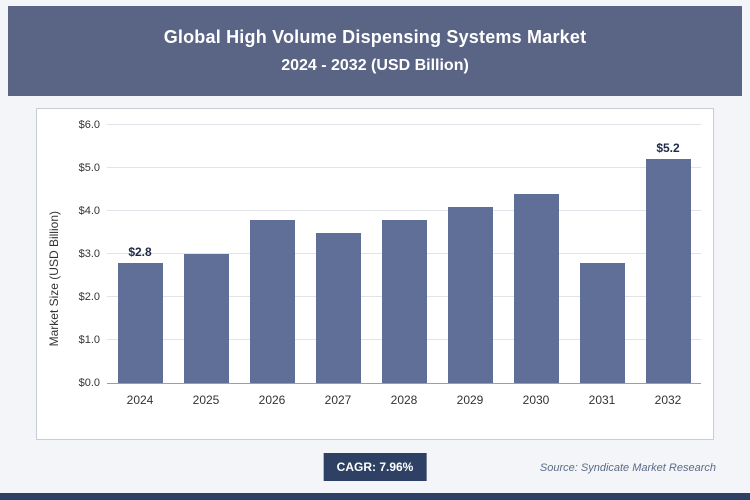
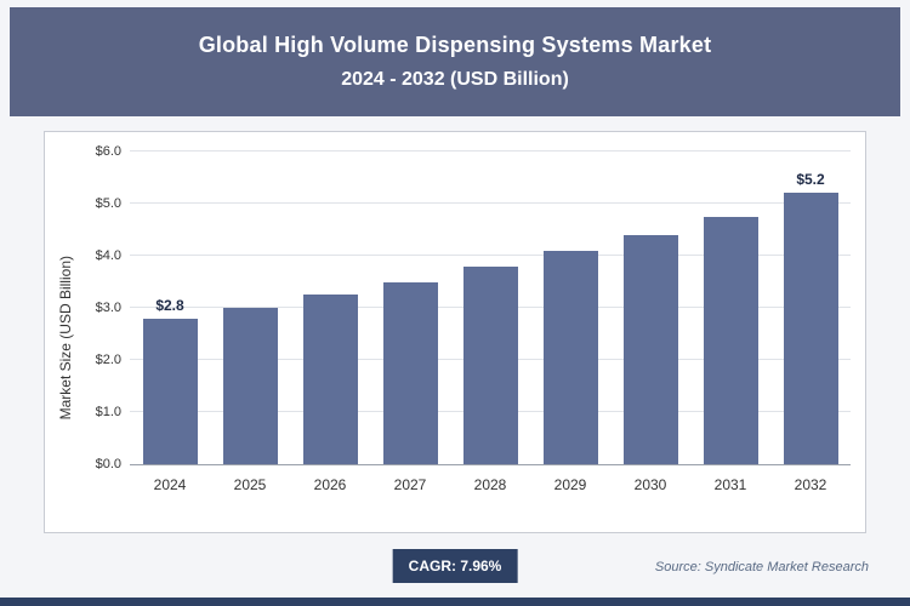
2026: $3.8 -> $3.2
2031: $2.8 -> $4.8
